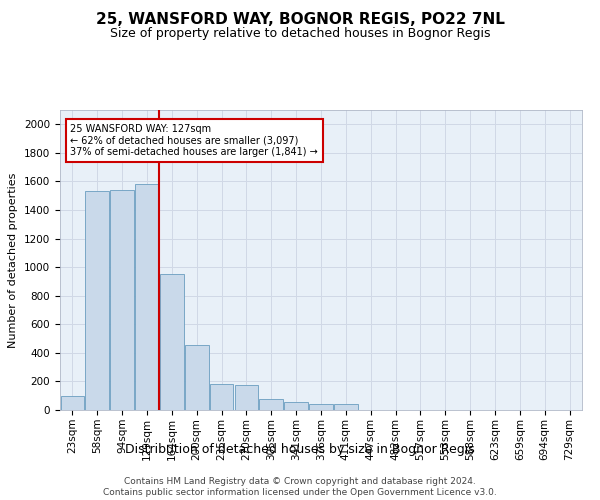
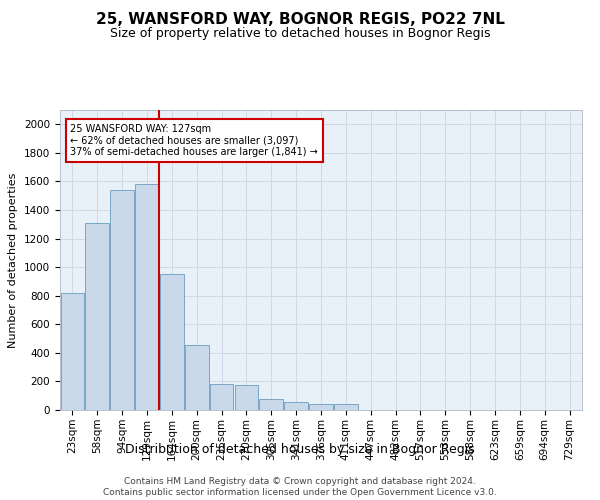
23sqm: 100 -> 820
58sqm: 1530 -> 1310
